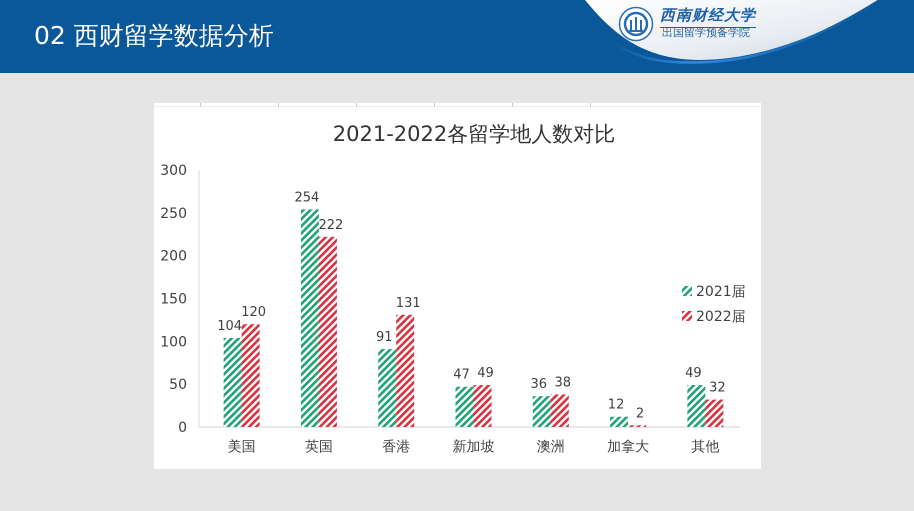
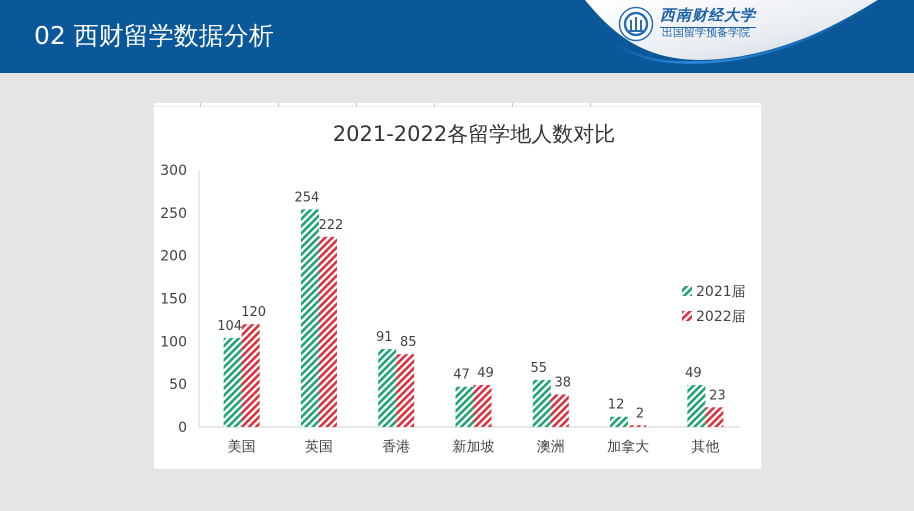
2022届/香港: 131 -> 85
2021届/澳洲: 36 -> 55
2022届/其他: 32 -> 23
